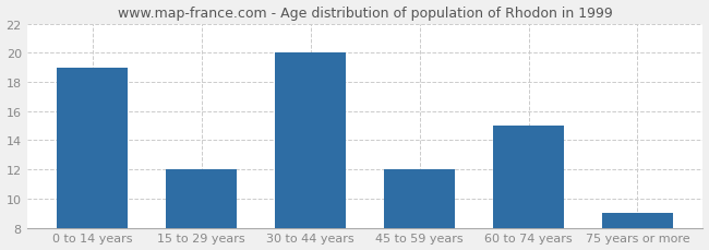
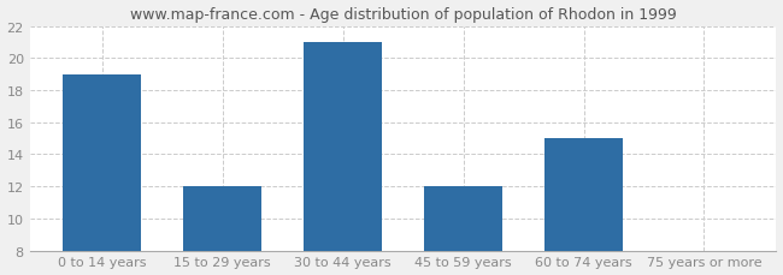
30 to 44 years: 20 -> 21
75 years or more: 9 -> 8
